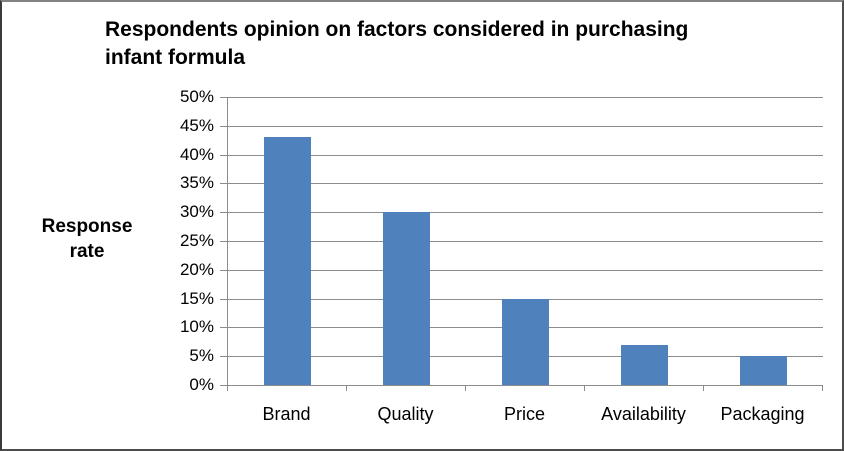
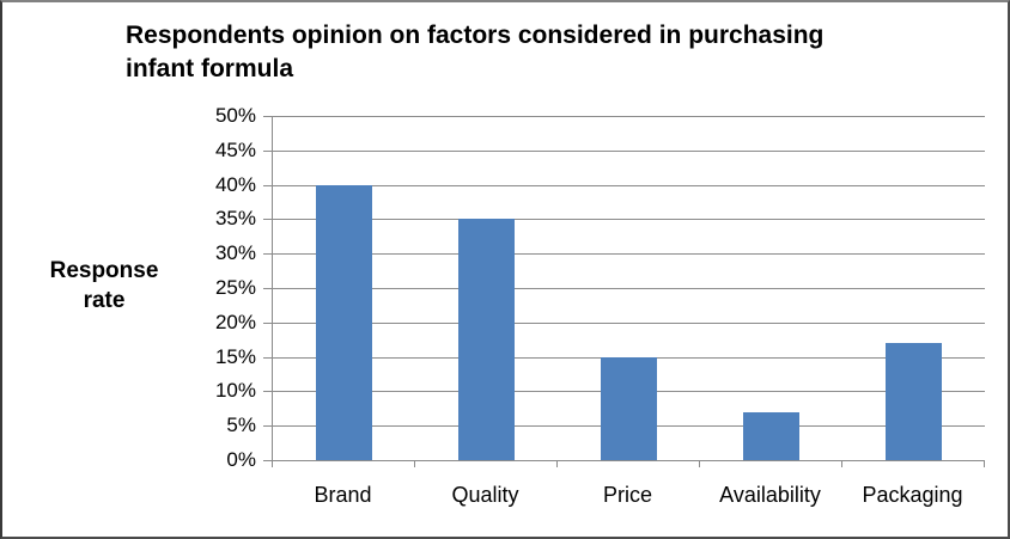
Brand: 43% -> 40%
Quality: 30% -> 35%
Packaging: 5% -> 17%
